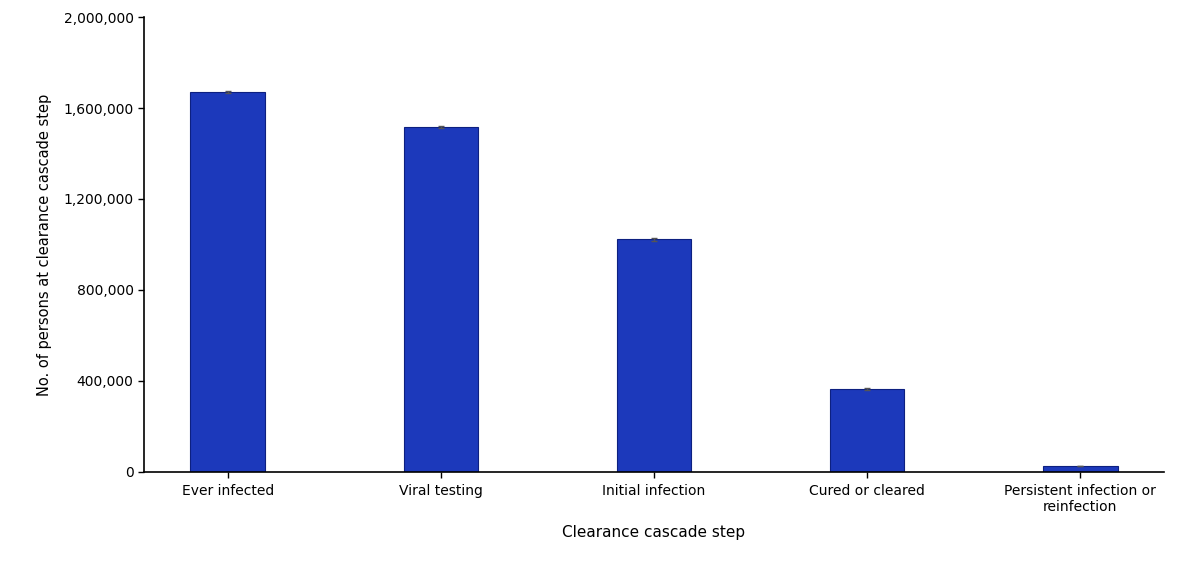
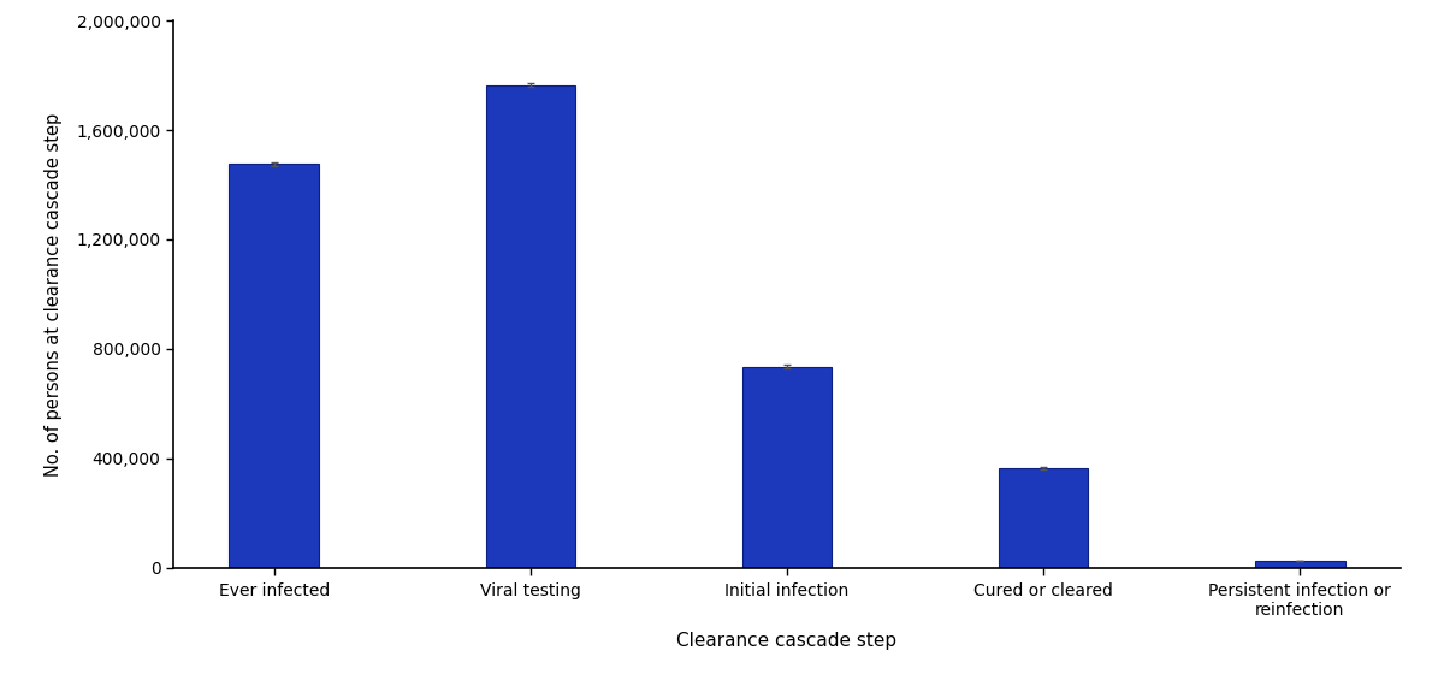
Ever infected: 1,672,000 -> 1,475,000
Viral testing: 1,518,000 -> 1,765,000
Initial infection: 1,022,000 -> 735,000
